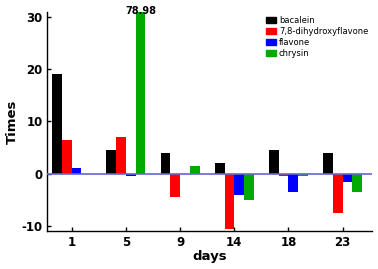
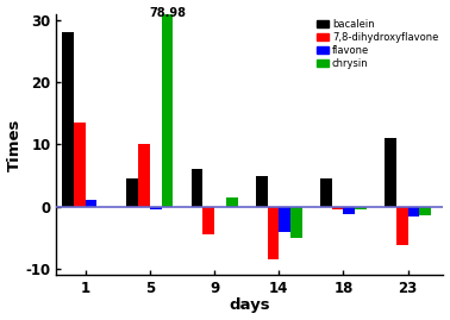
bacalein/1: 19.0 -> 28.0
7,8-dihydroxyflavone/1: 6.5 -> 13.6
7,8-dihydroxyflavone/5: 7.0 -> 10.0
bacalein/9: 4.0 -> 6.0
bacalein/14: 2.0 -> 5.0
7,8-dihydroxyflavone/14: -10.5 -> -8.4
flavone/18: -3.5 -> -1.2
bacalein/23: 4.0 -> 11.0
7,8-dihydroxyflavone/23: -7.5 -> -6.2
chrysin/23: -3.5 -> -1.4
